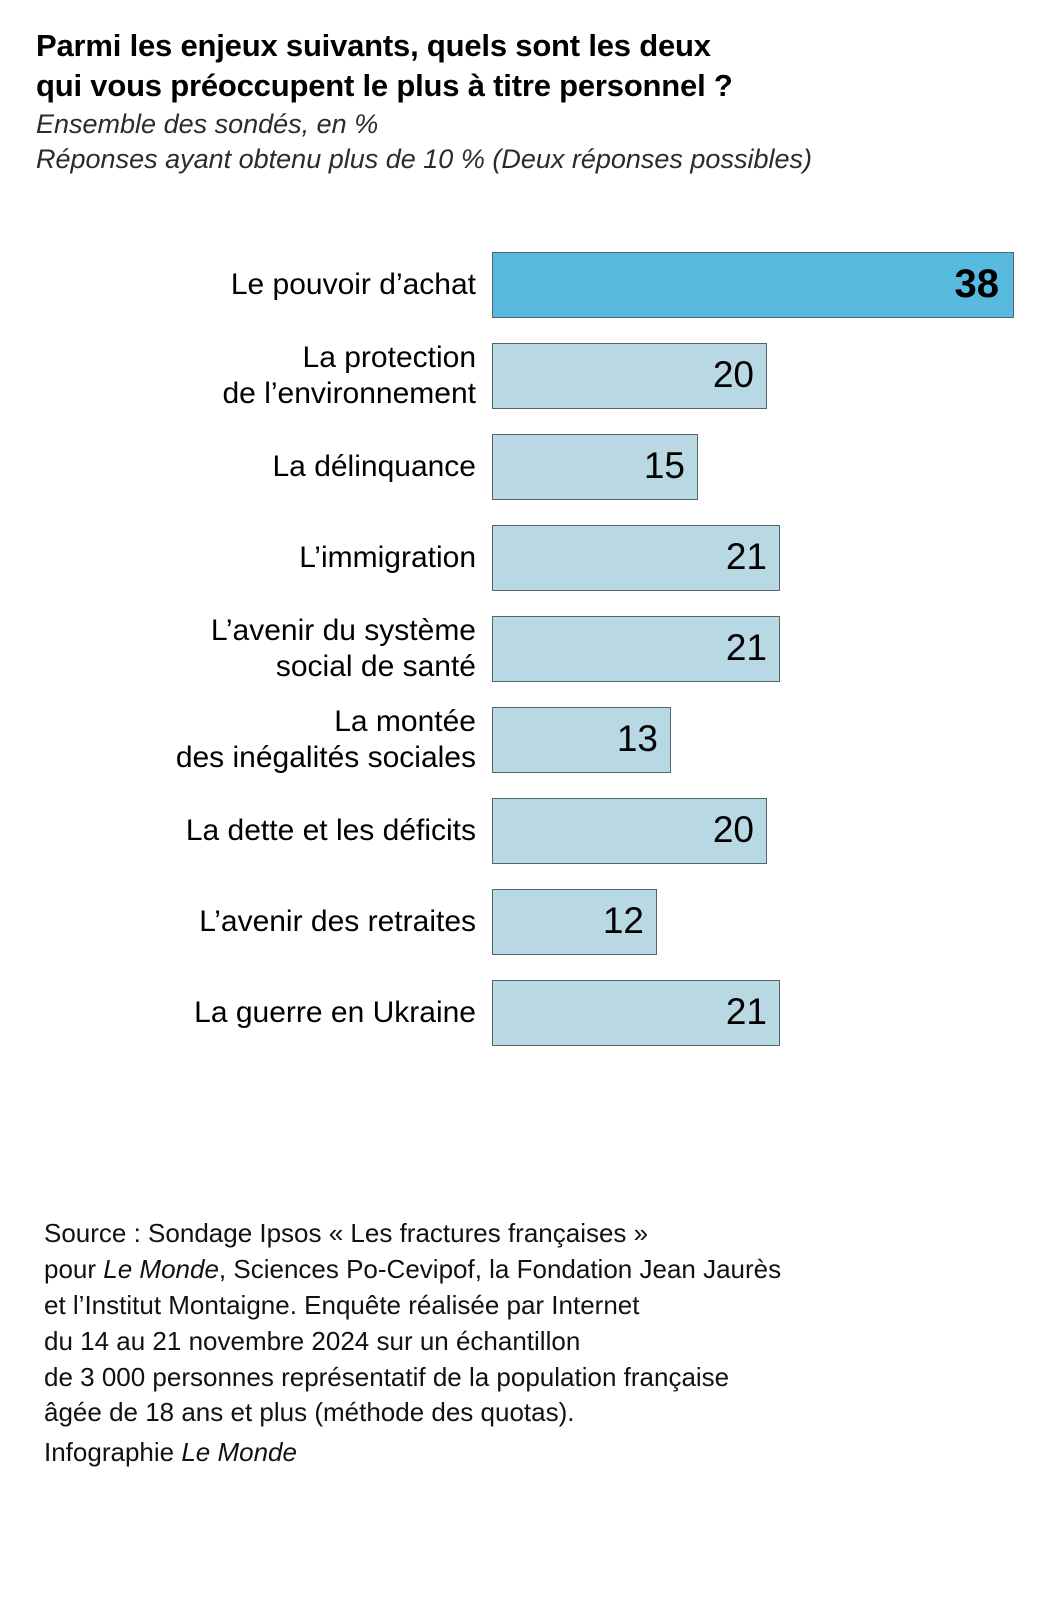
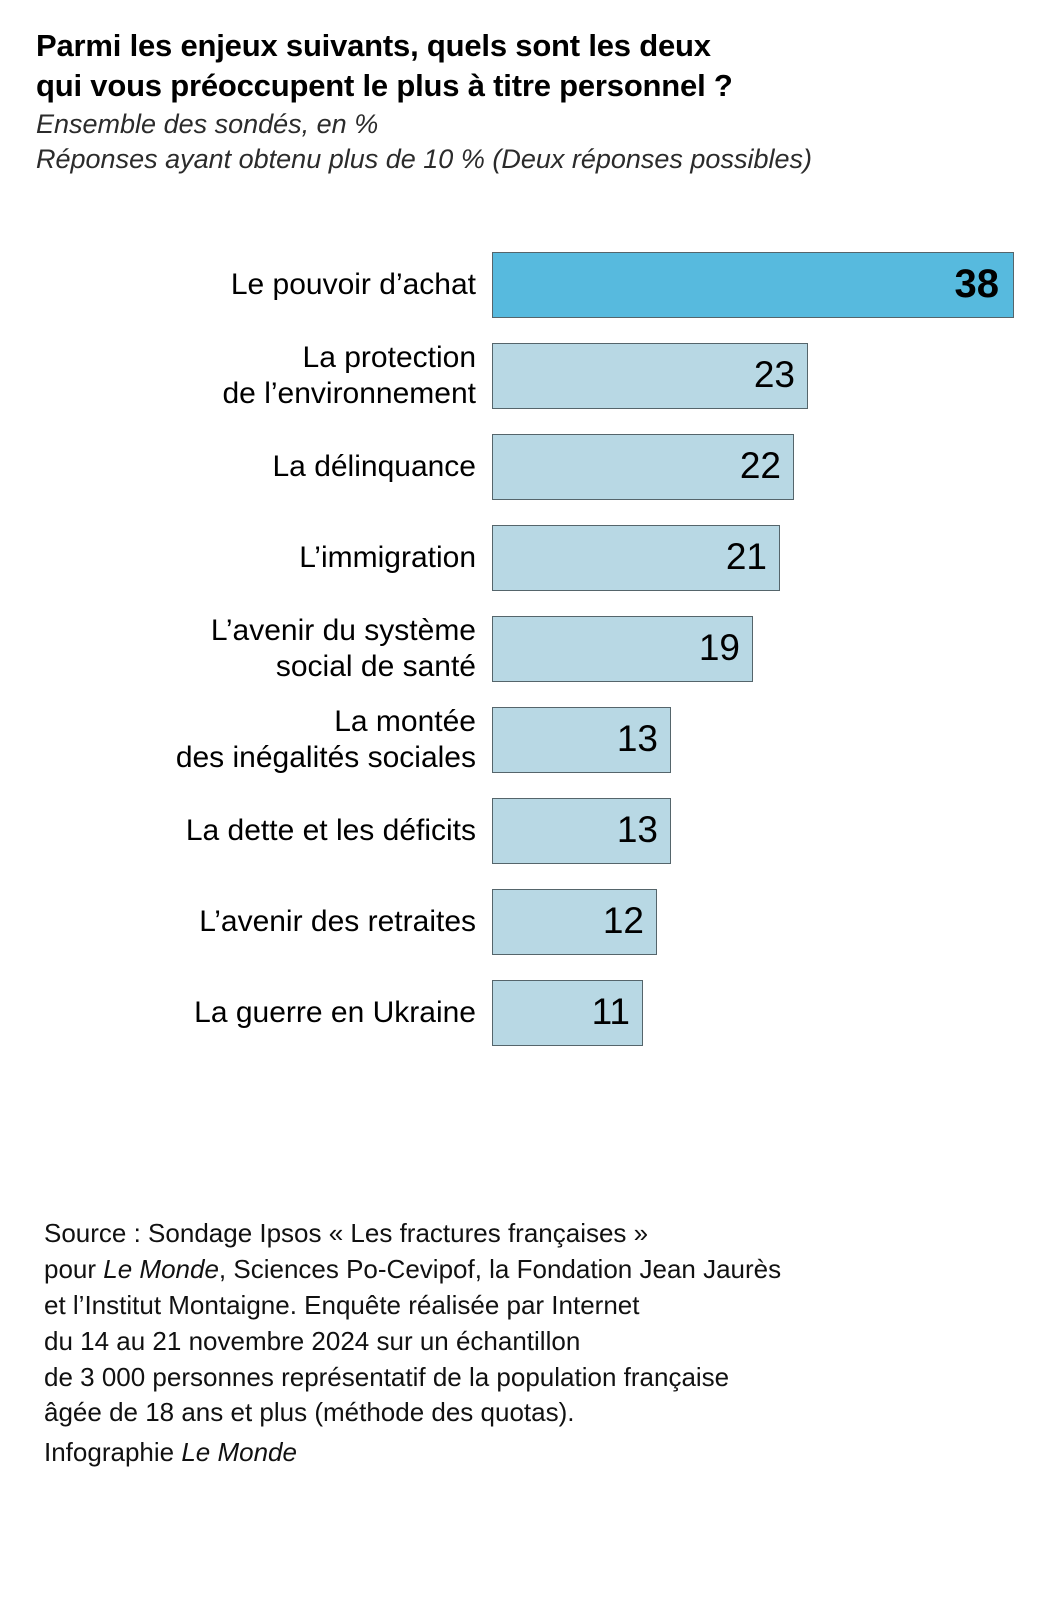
La protection de l’environnement: 20 -> 23
La délinquance: 15 -> 22
L’avenir du système social de santé: 21 -> 19
La dette et les déficits: 20 -> 13
La guerre en Ukraine: 21 -> 11
